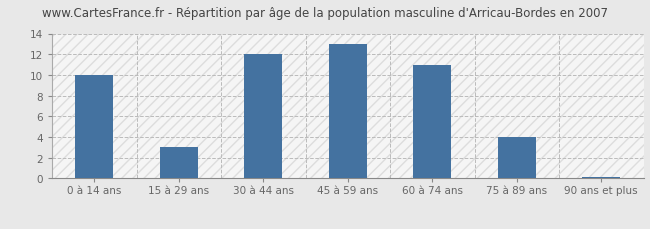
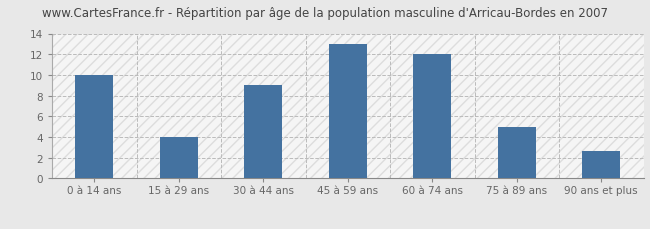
15 à 29 ans: 3.0 -> 4.0
30 à 44 ans: 12.0 -> 9.0
60 à 74 ans: 11.0 -> 12.0
75 à 89 ans: 4.0 -> 5.0
90 ans et plus: 0.1 -> 2.6
